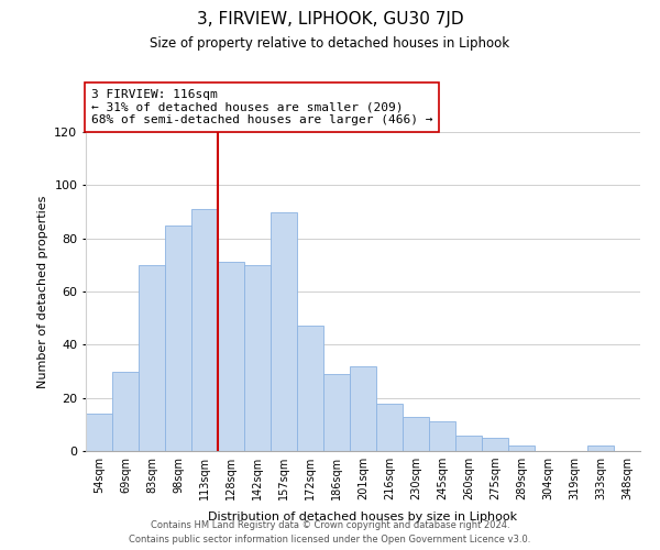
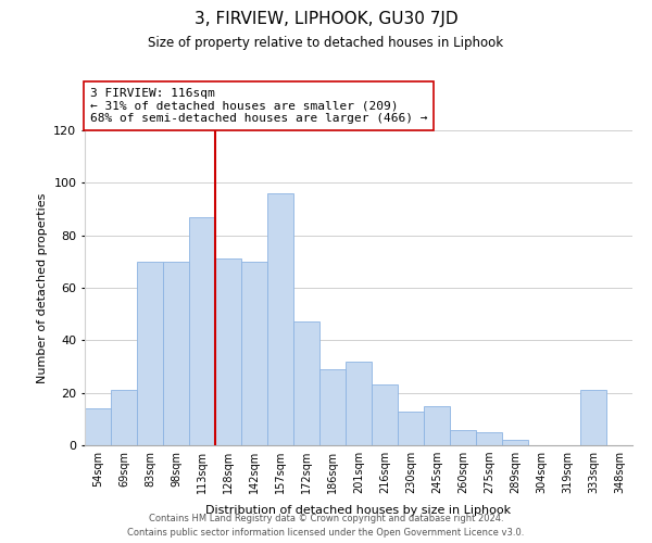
69sqm: 30 -> 21
98sqm: 85 -> 70
113sqm: 91 -> 87
157sqm: 90 -> 96
216sqm: 18 -> 23
245sqm: 11 -> 15
333sqm: 2 -> 21
